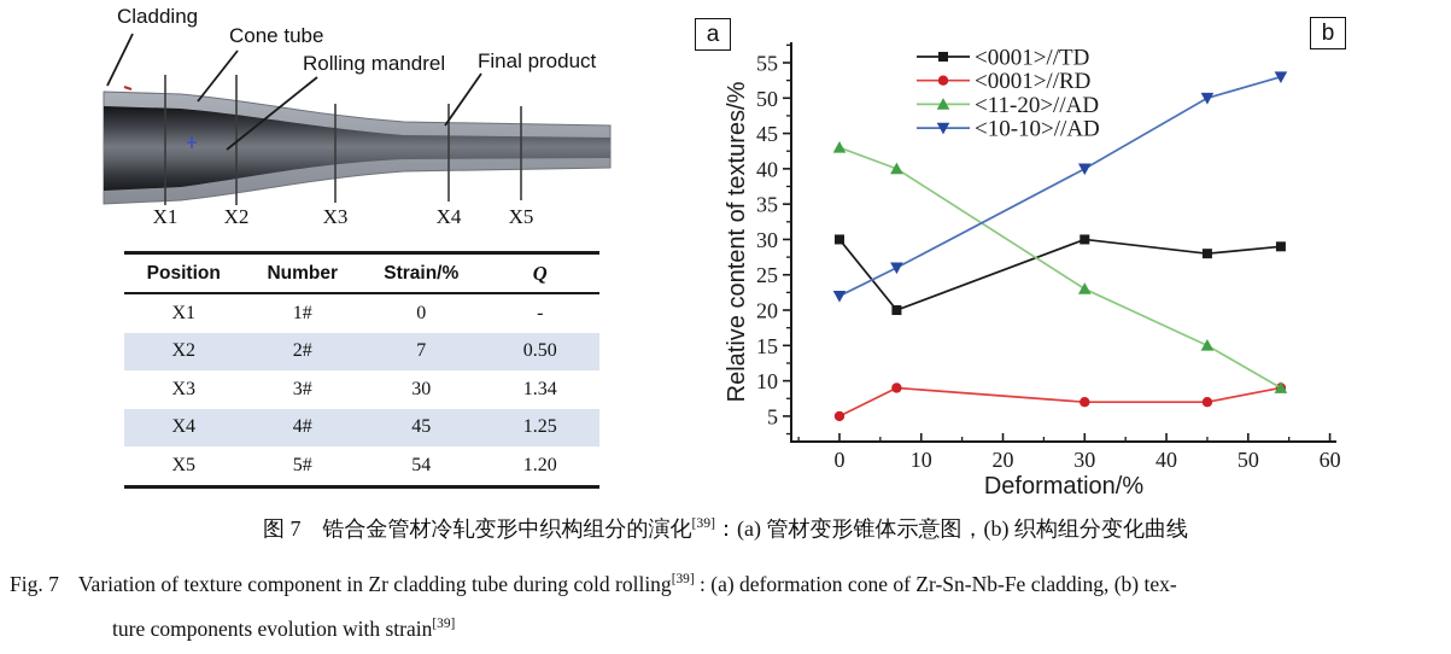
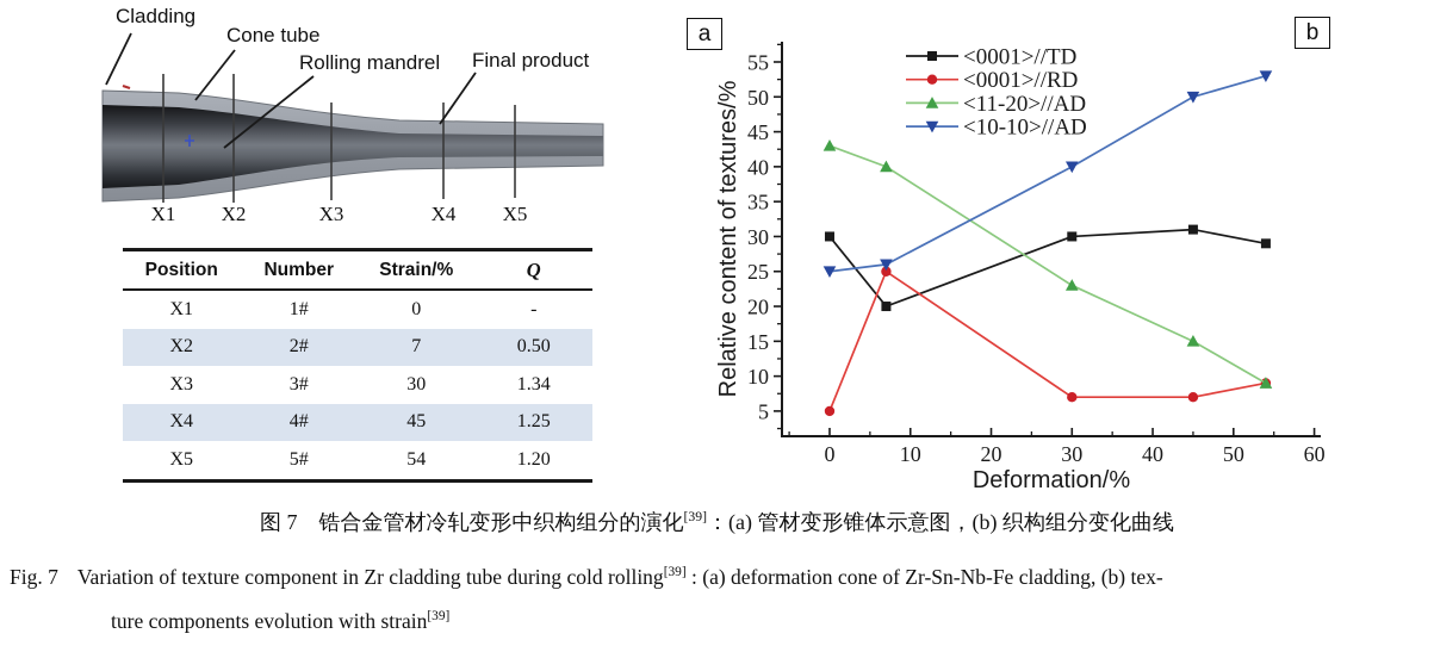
<10-10>//AD/0: 22 -> 25
<0001>//RD/7: 9 -> 25
<0001>//TD/45: 28 -> 31
